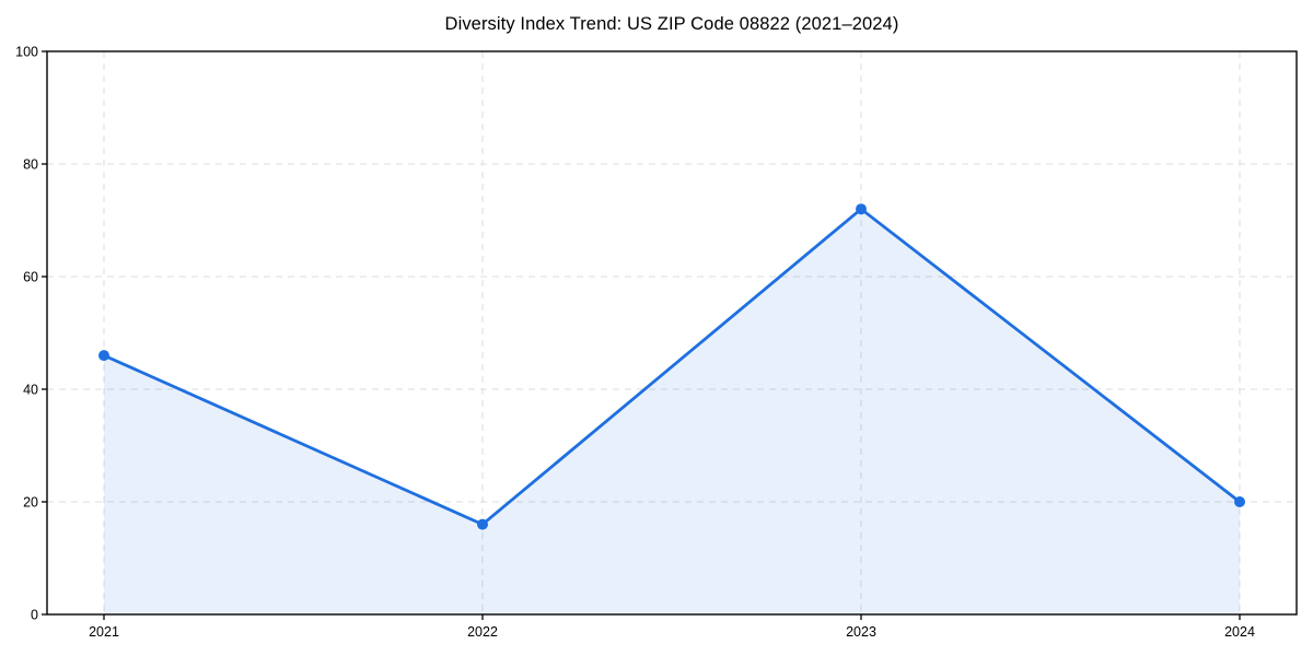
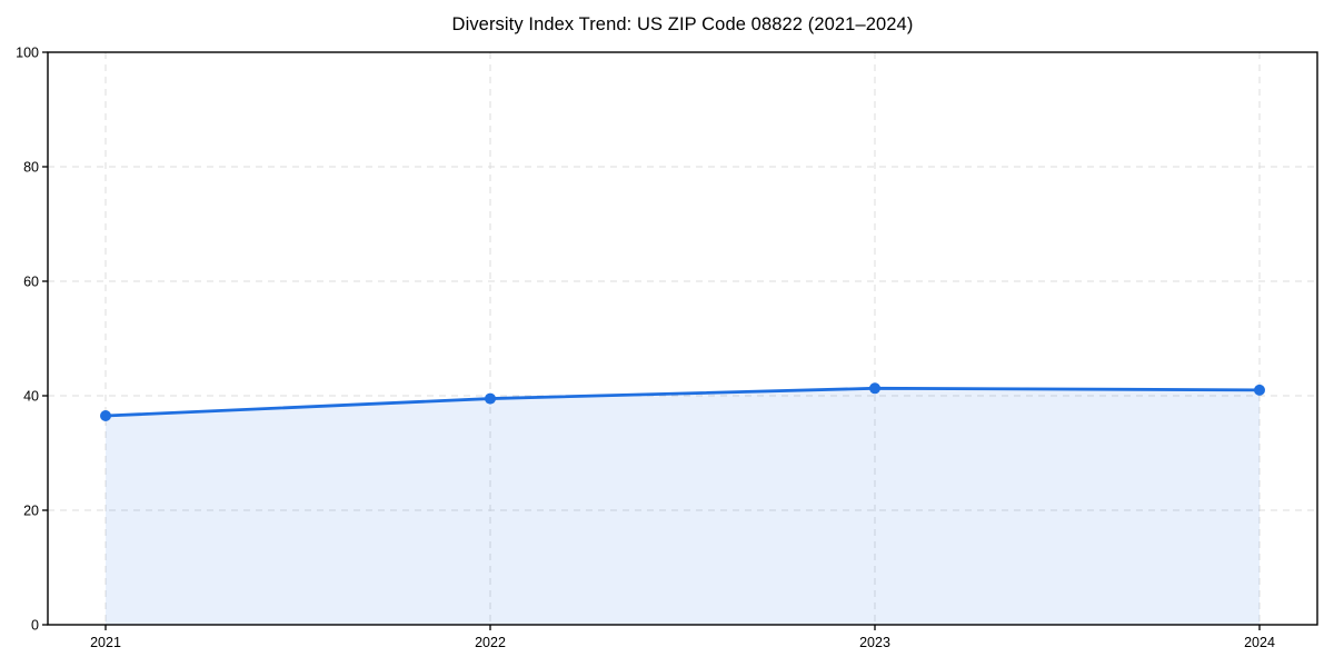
2021: 46 -> 36
2022: 16 -> 40
2023: 72 -> 41
2024: 20 -> 41
